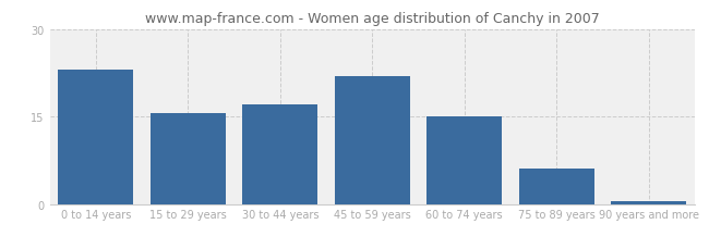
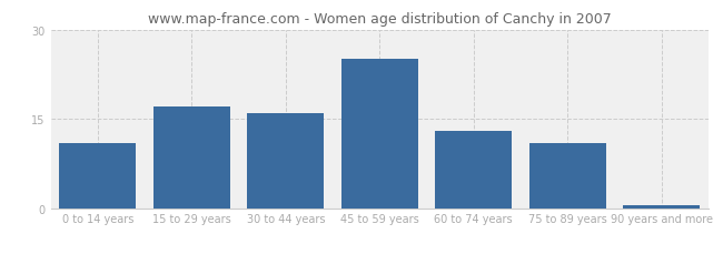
0 to 14 years: 23.0 -> 11.0
15 to 29 years: 15.5 -> 17.0
30 to 44 years: 17.0 -> 16.0
45 to 59 years: 22.0 -> 25.0
60 to 74 years: 15.0 -> 13.0
75 to 89 years: 6.0 -> 11.0
